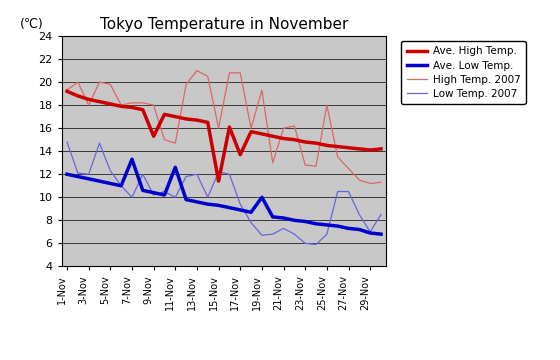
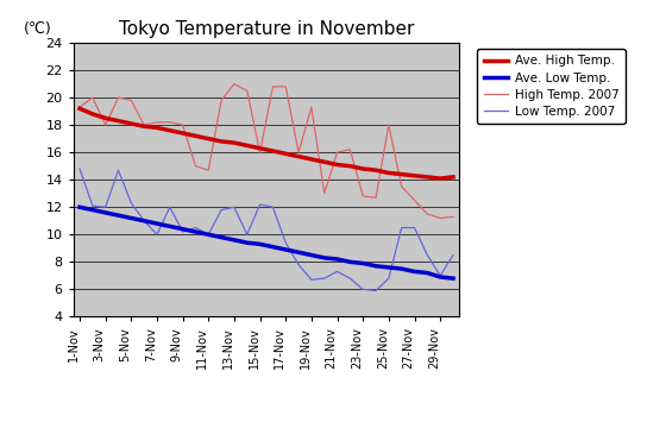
Ave. Low Temp./7-Nov: 13.3 -> 10.8
Ave. High Temp./9-Nov: 15.3 -> 17.4
Ave. Low Temp./11-Nov: 12.6 -> 10.0
Ave. High Temp./15-Nov: 11.4 -> 16.3
Ave. High Temp./17-Nov: 13.7 -> 15.9
Ave. Low Temp./19-Nov: 10.0 -> 8.5
